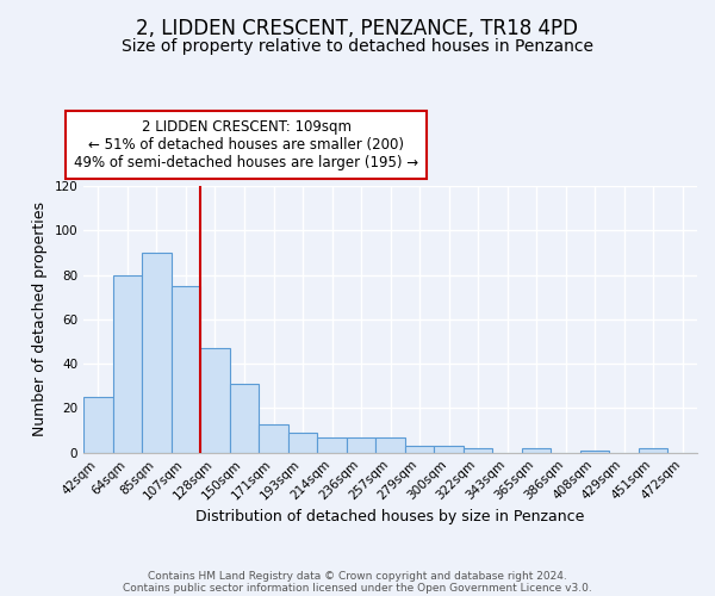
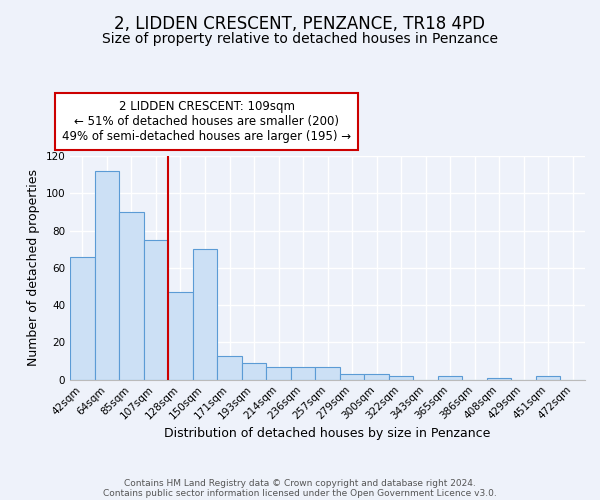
42sqm: 25 -> 66
64sqm: 80 -> 112
150sqm: 31 -> 70
